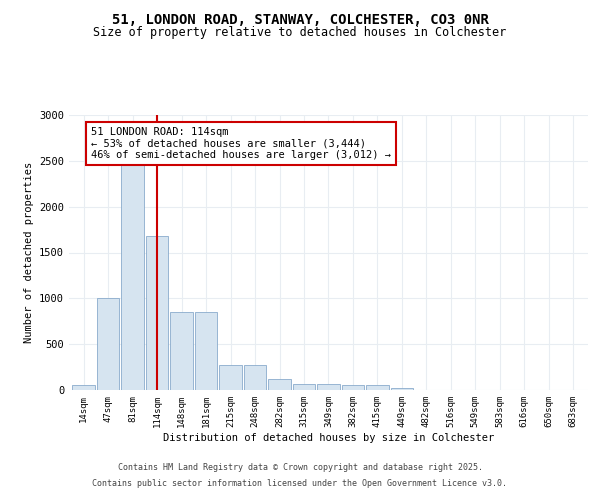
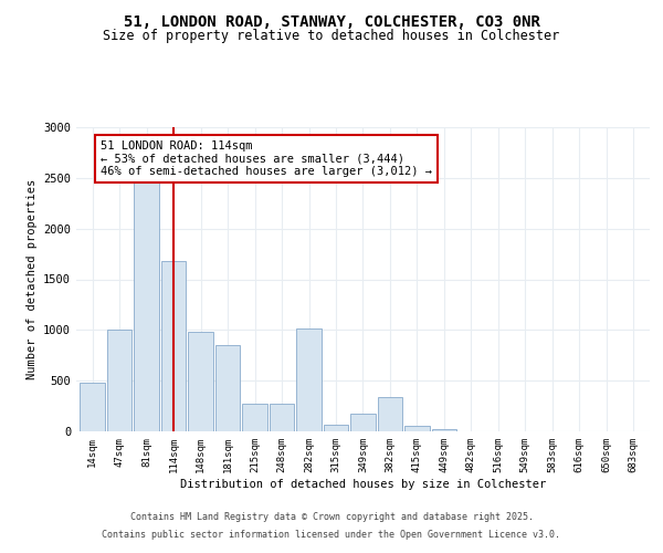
14sqm: 50 -> 480
148sqm: 850 -> 980
282sqm: 120 -> 1020
349sqm: 70 -> 180
382sqm: 60 -> 340
